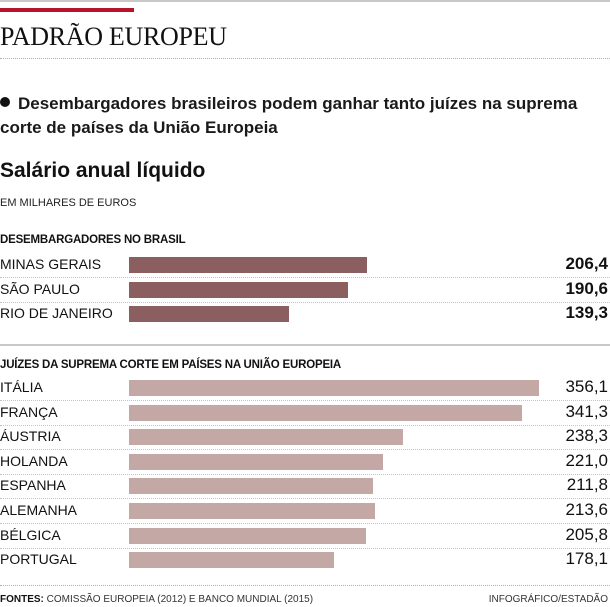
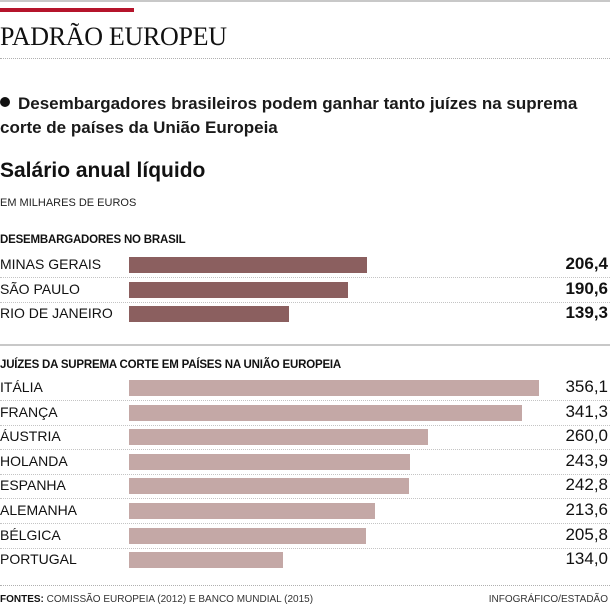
JUÍZES DA SUPREMA CORTE EM PAÍSES NA UNIÃO EUROPEIA/ÁUSTRIA: 238,3 -> 260,0
JUÍZES DA SUPREMA CORTE EM PAÍSES NA UNIÃO EUROPEIA/HOLANDA: 221,0 -> 243,9
JUÍZES DA SUPREMA CORTE EM PAÍSES NA UNIÃO EUROPEIA/ESPANHA: 211,8 -> 242,8
JUÍZES DA SUPREMA CORTE EM PAÍSES NA UNIÃO EUROPEIA/PORTUGAL: 178,1 -> 134,0
